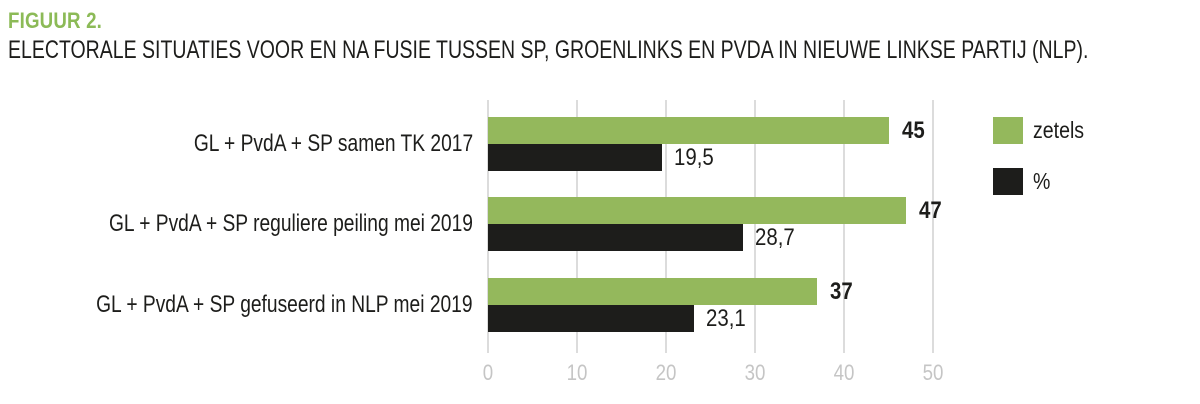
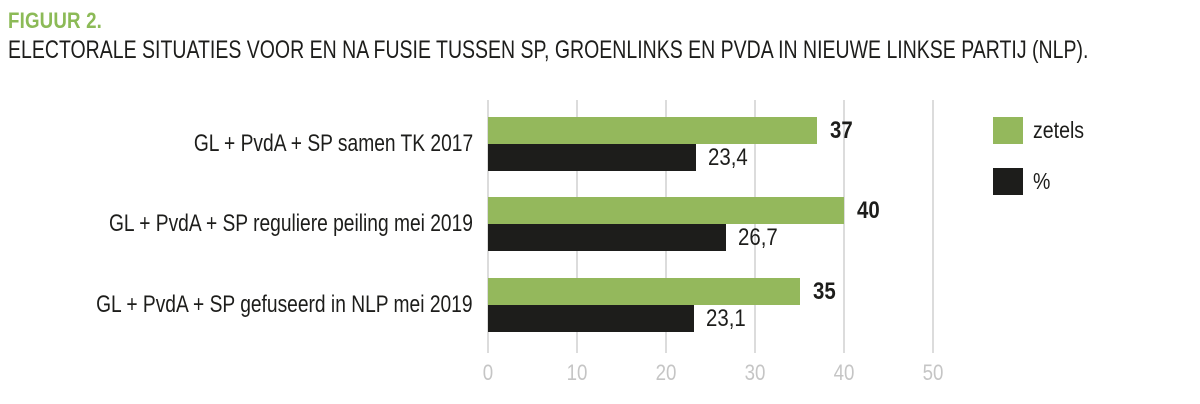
zetels/GL + PvdA + SP samen TK 2017: 45 -> 37
%/GL + PvdA + SP samen TK 2017: 19,5 -> 23,4
zetels/GL + PvdA + SP reguliere peiling mei 2019: 47 -> 40
%/GL + PvdA + SP reguliere peiling mei 2019: 28,7 -> 26,7
zetels/GL + PvdA + SP gefuseerd in NLP mei 2019: 37 -> 35
